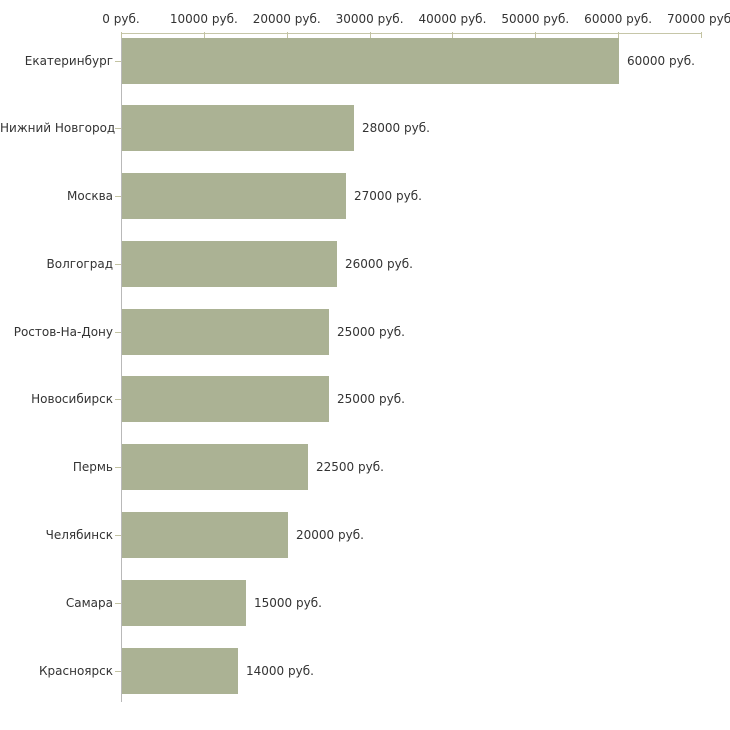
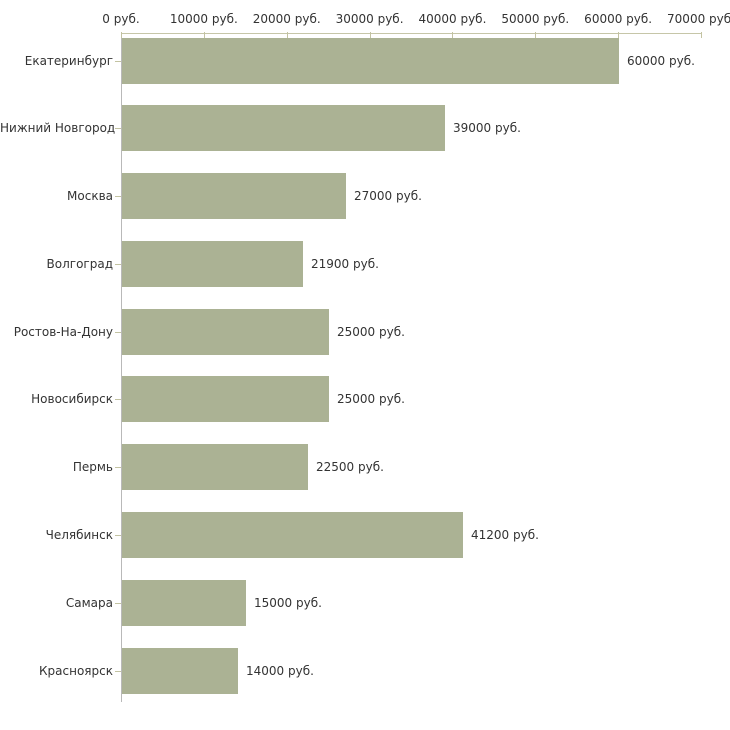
Нижний Новгород: 28000 -> 39000
Волгоград: 26000 -> 21900
Челябинск: 20000 -> 41200
